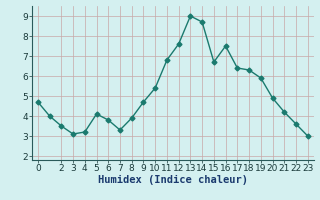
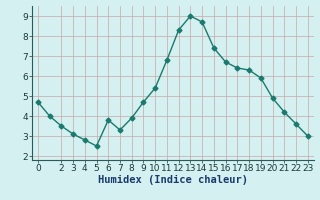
4: 3.2 -> 2.8
5: 4.1 -> 2.5
12: 7.6 -> 8.3
15: 6.7 -> 7.4
16: 7.5 -> 6.7
